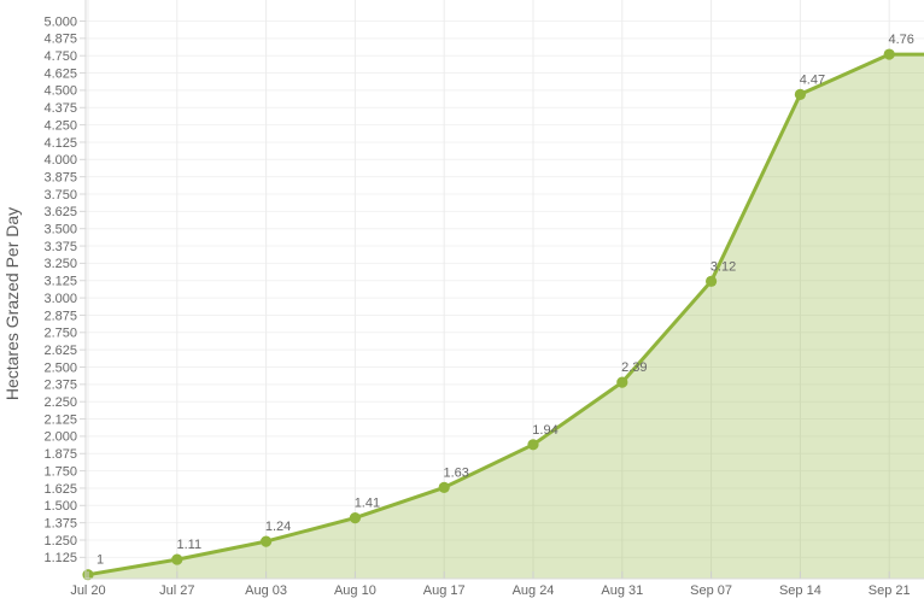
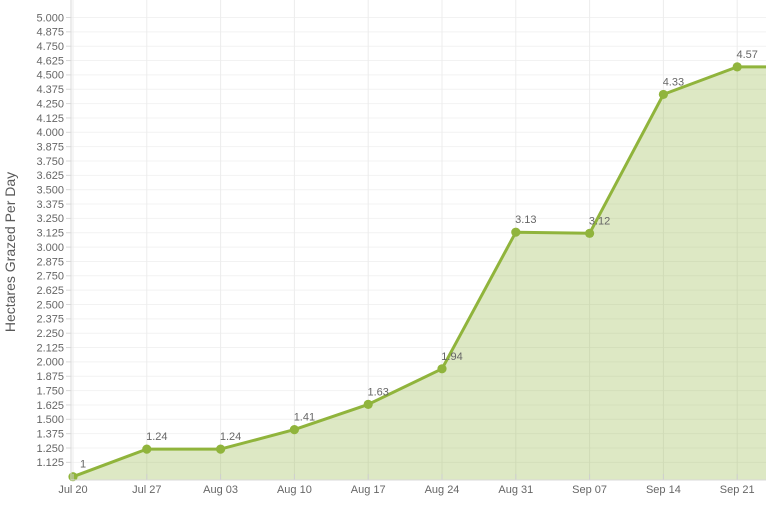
Jul 27: 1.11 -> 1.24
Aug 31: 2.39 -> 3.13
Sep 14: 4.47 -> 4.33
Sep 21: 4.76 -> 4.57
